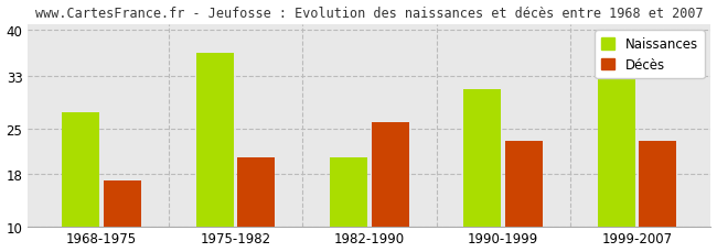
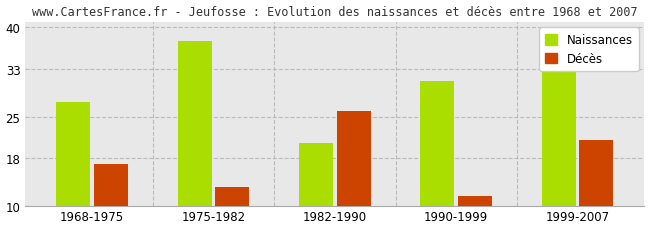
Naissances/1975-1982: 36.5 -> 37.8
Décès/1975-1982: 20.5 -> 13.2
Décès/1990-1999: 23.0 -> 11.6
Décès/1999-2007: 23.0 -> 21.0
